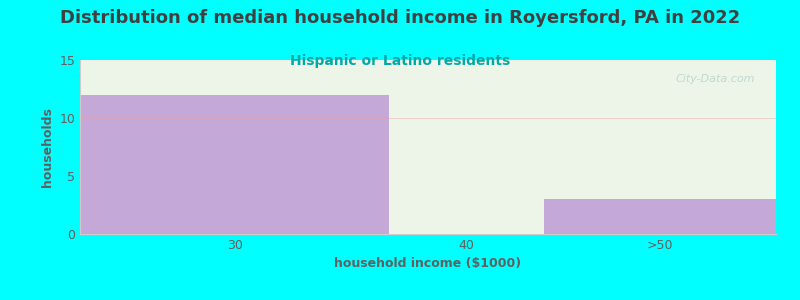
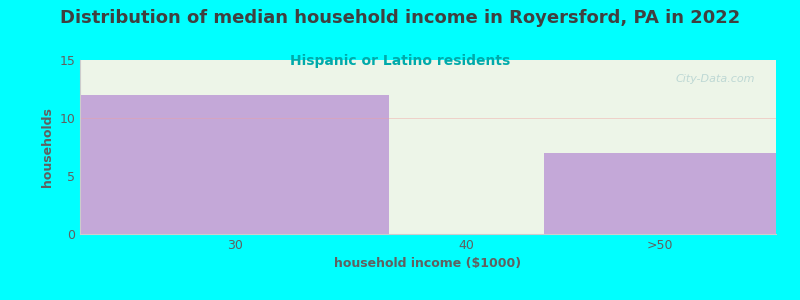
>50: 3 -> 7
